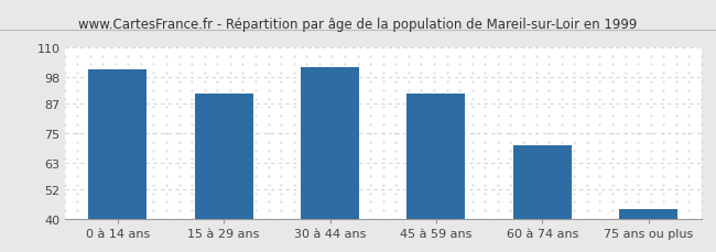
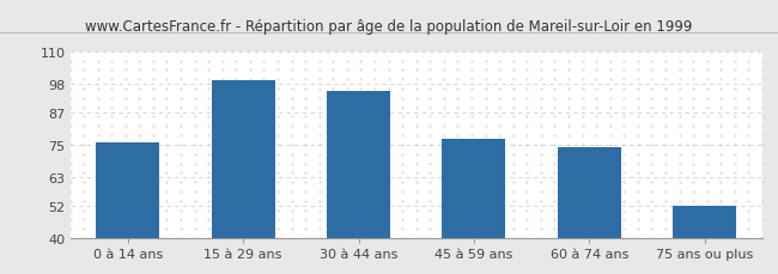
0 à 14 ans: 101 -> 76
15 à 29 ans: 91 -> 99
30 à 44 ans: 102 -> 95
45 à 59 ans: 91 -> 77
60 à 74 ans: 70 -> 74
75 ans ou plus: 44 -> 52
